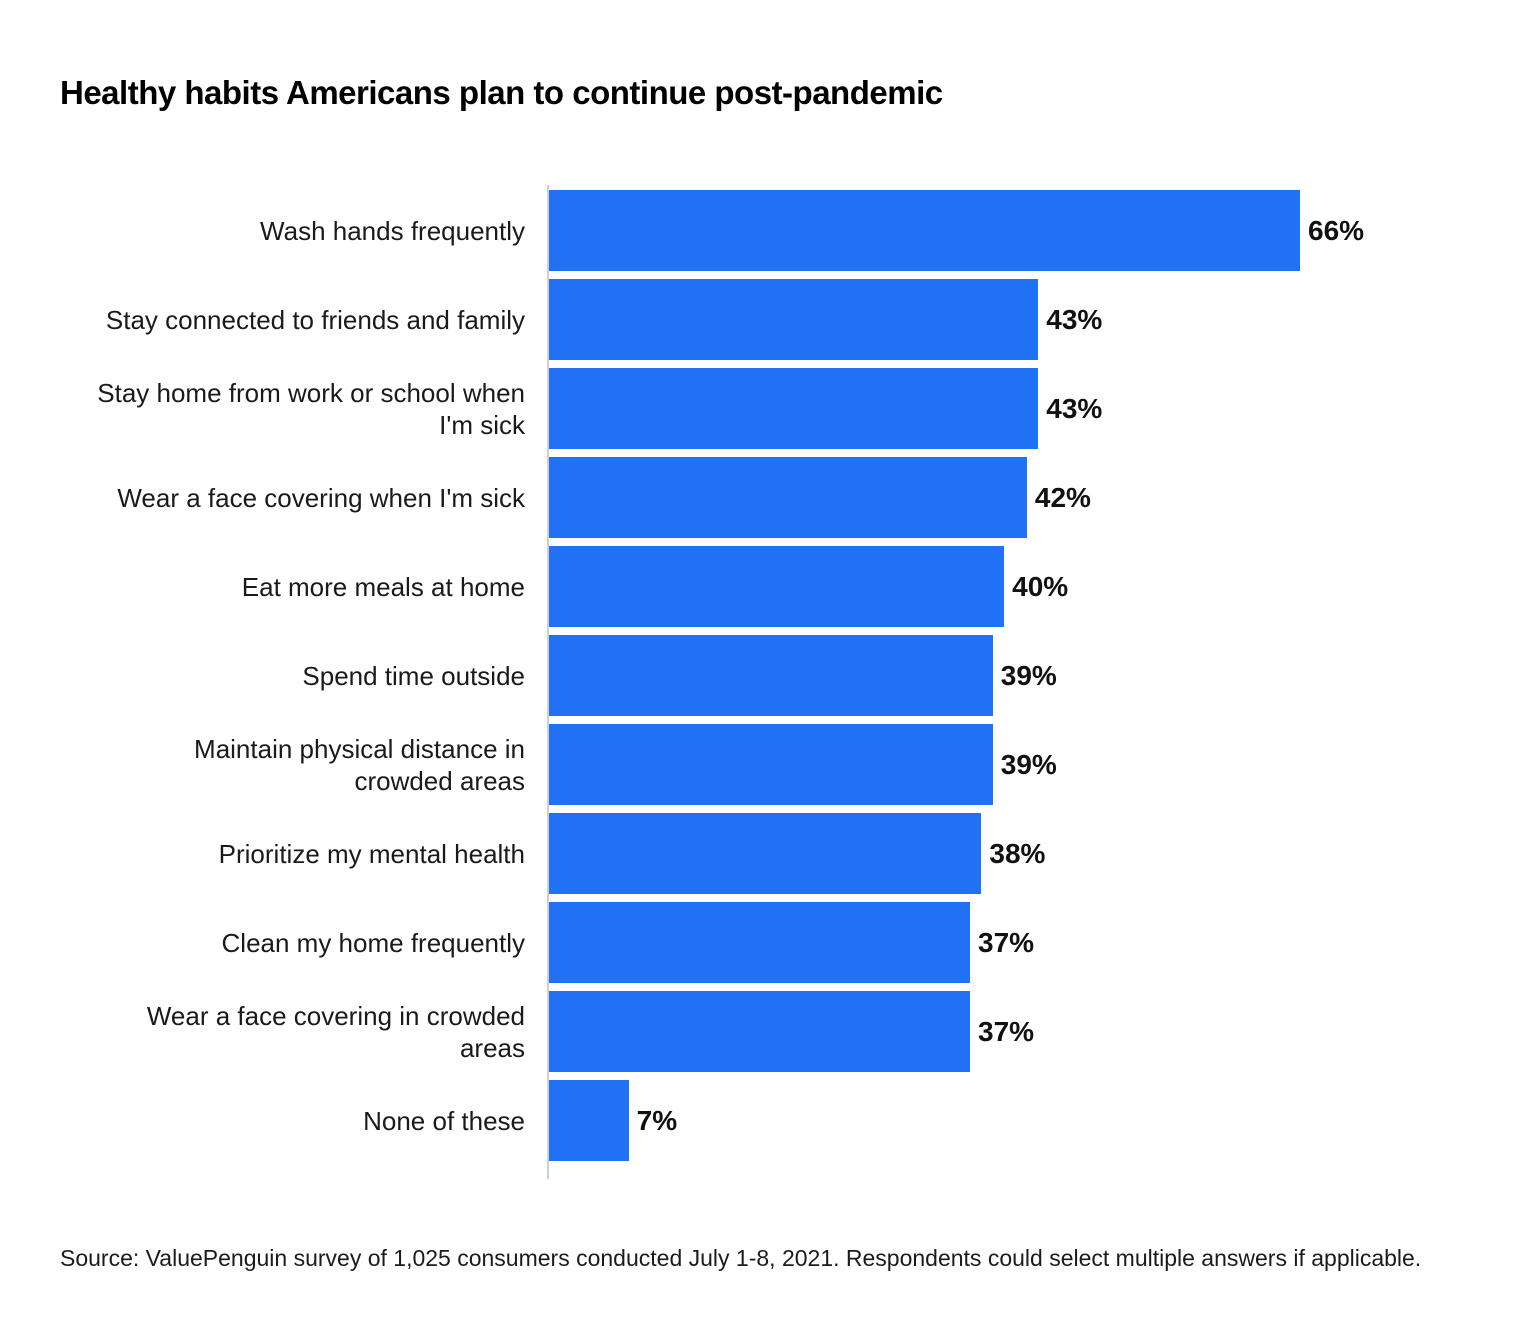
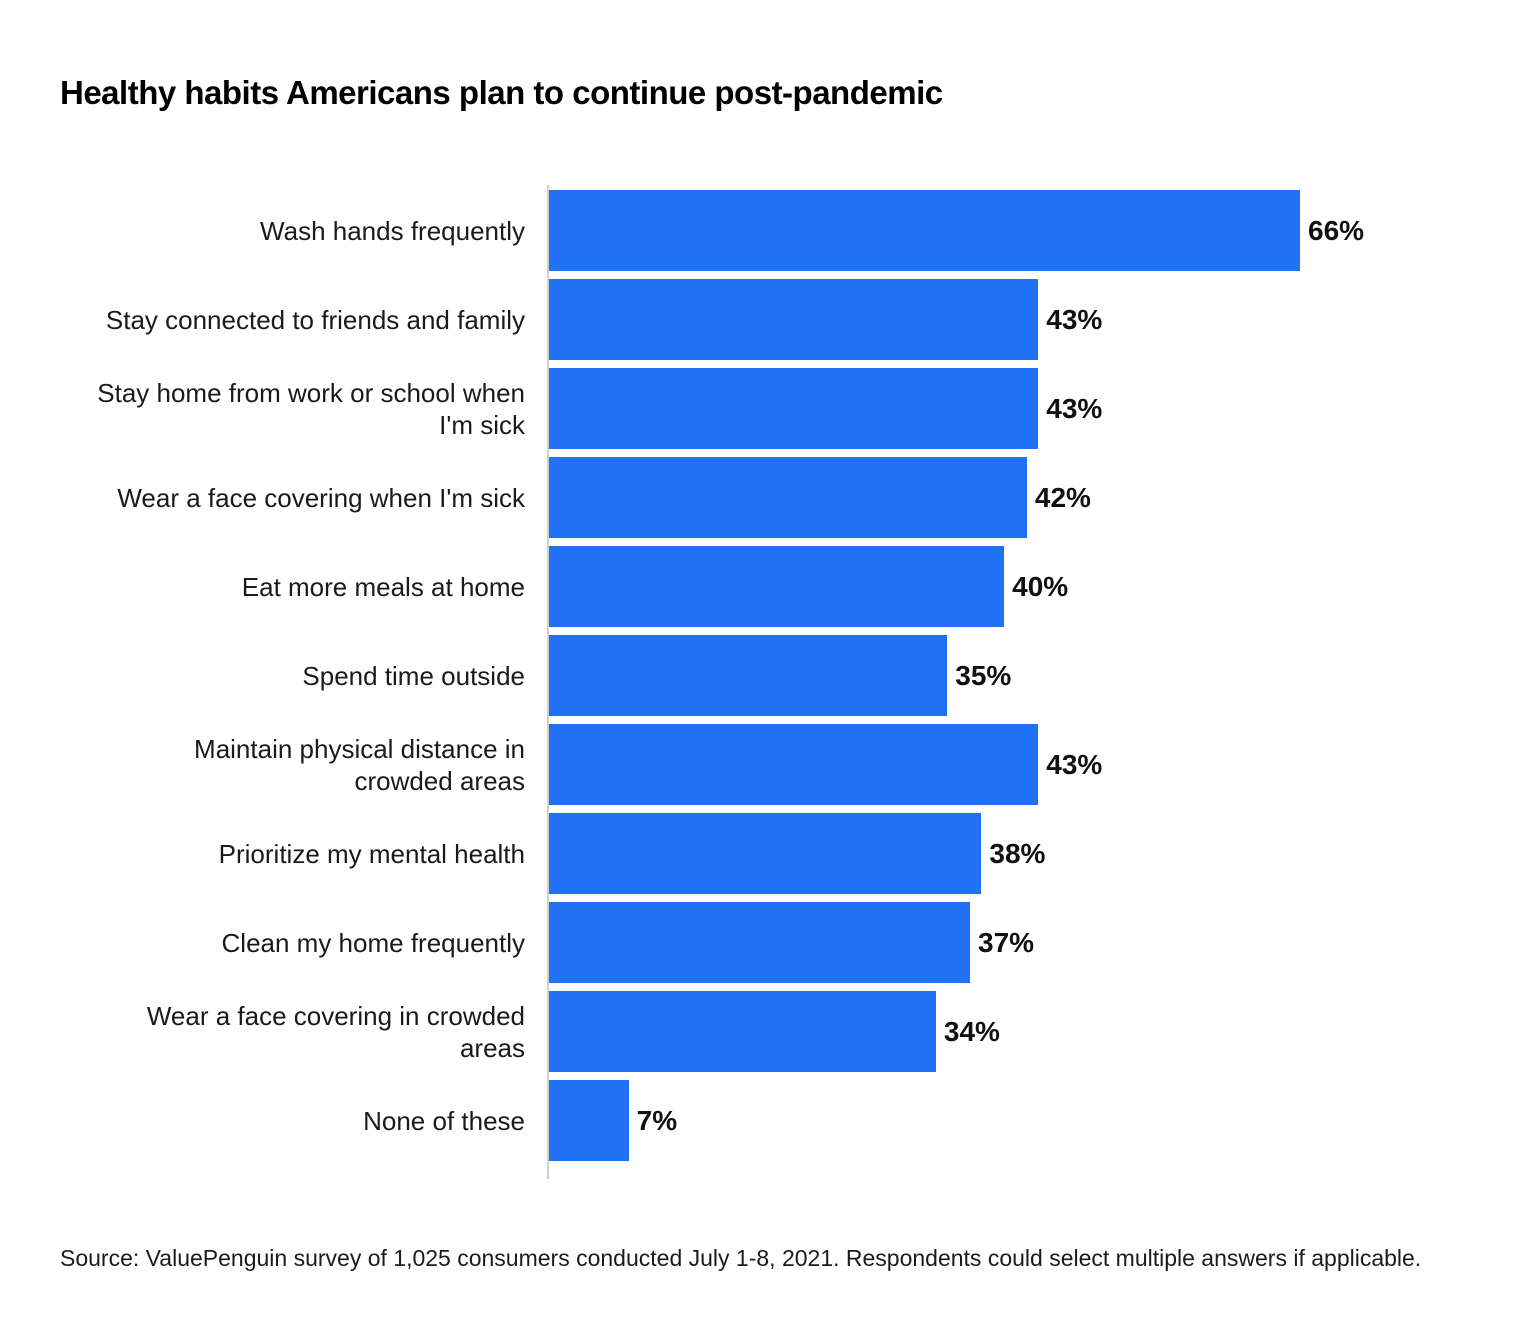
Spend time outside: 39% -> 35%
Maintain physical distance in crowded areas: 39% -> 43%
Wear a face covering in crowded areas: 37% -> 34%
